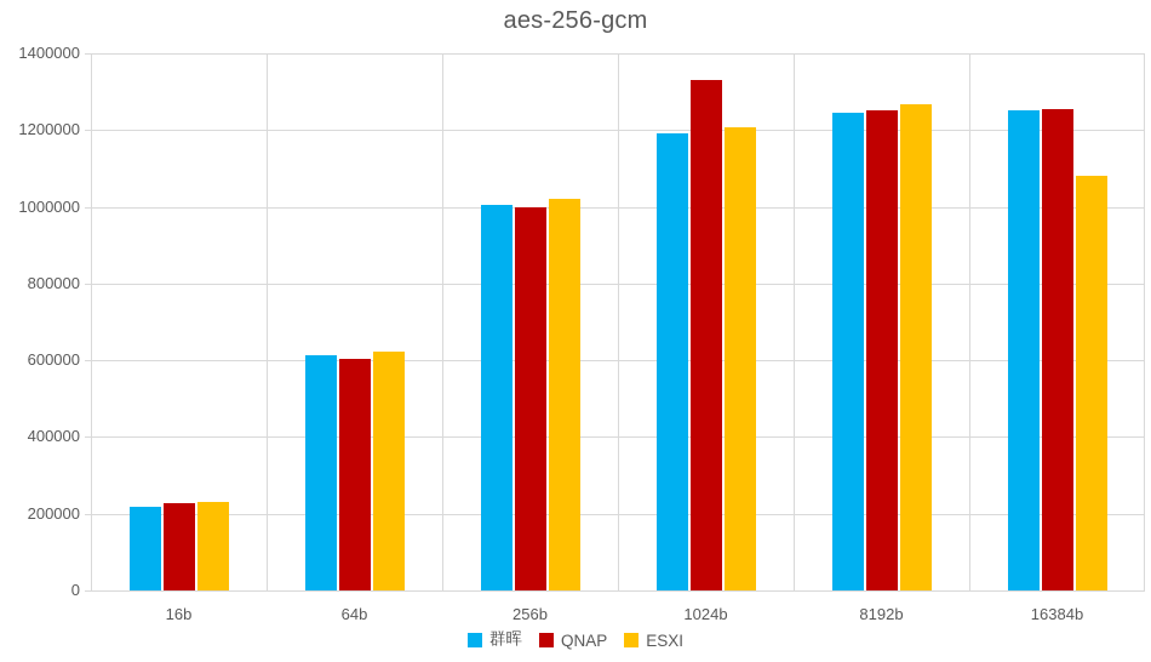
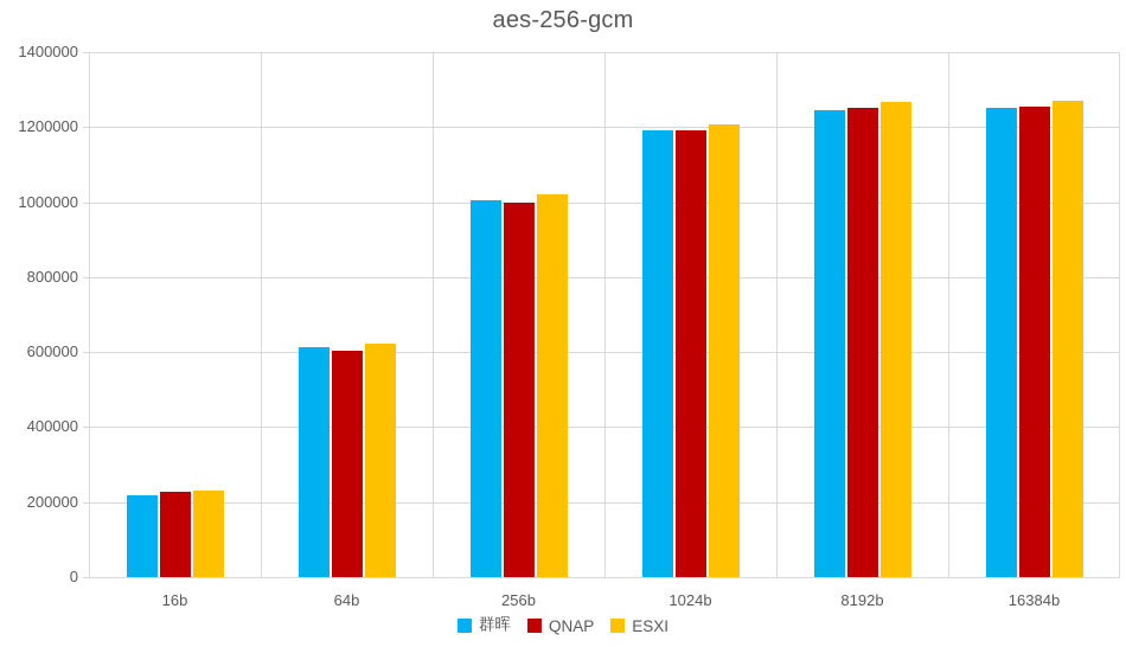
QNAP/1024b: 1330000 -> 1190000
ESXI/16384b: 1080000 -> 1270000
